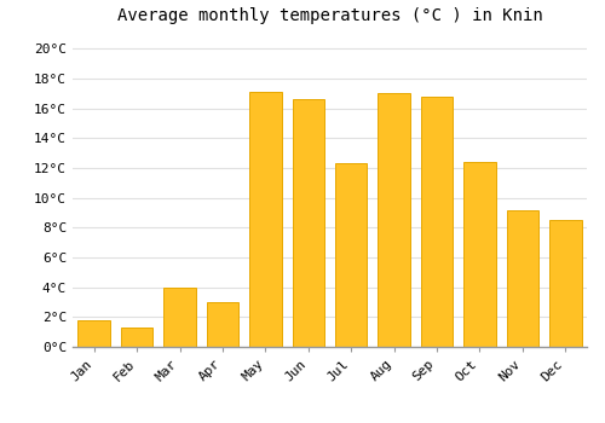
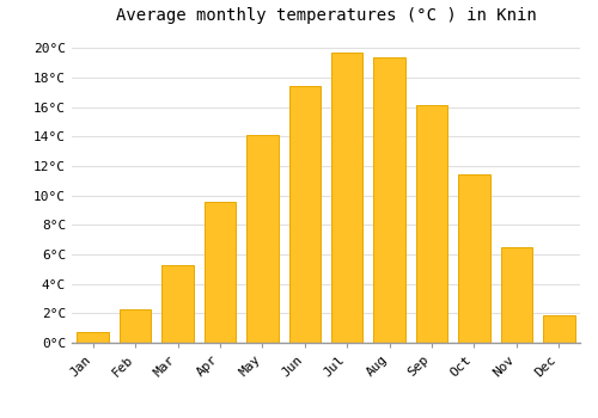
Jan: 1.8°C -> 0.7°C
Feb: 1.3°C -> 2.3°C
Mar: 4.0°C -> 5.3°C
Apr: 3.0°C -> 9.6°C
May: 17.1°C -> 14.1°C
Jun: 16.6°C -> 17.4°C
Jul: 12.3°C -> 19.7°C
Aug: 17.0°C -> 19.4°C
Sep: 16.8°C -> 16.1°C
Oct: 12.4°C -> 11.4°C
Nov: 9.2°C -> 6.5°C
Dec: 8.5°C -> 1.9°C
